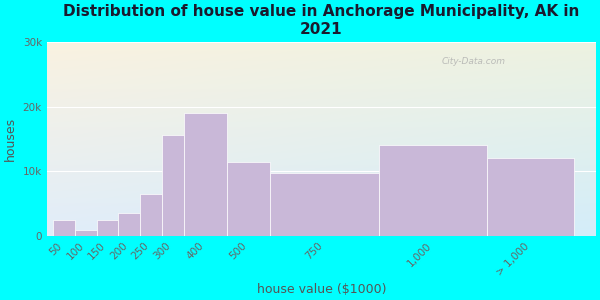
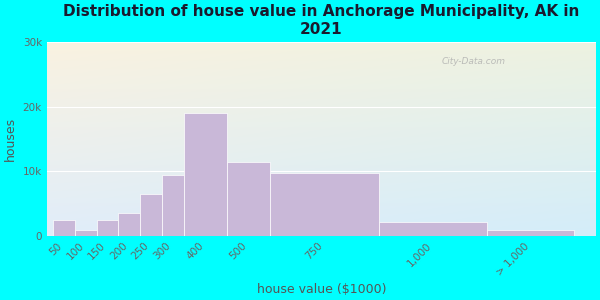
300: 15.6k -> 9.5k
1,000: 14.0k -> 2.2k
> 1,000: 12.0k -> 0.9k
